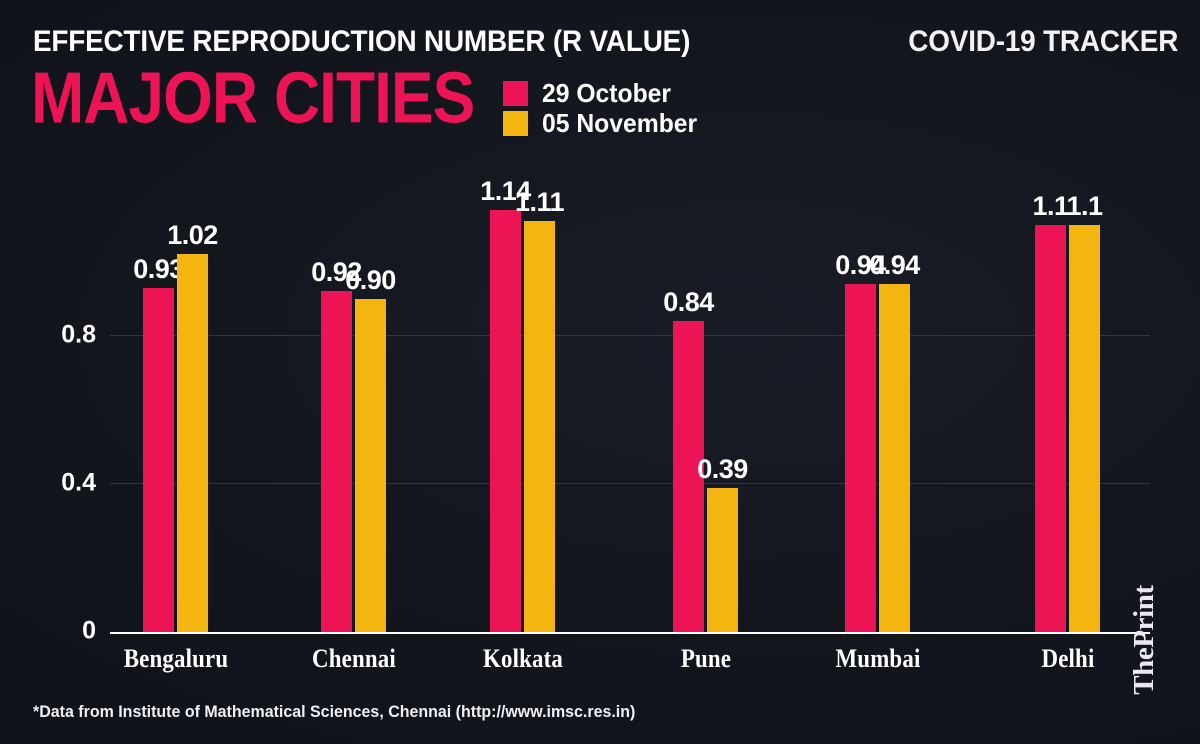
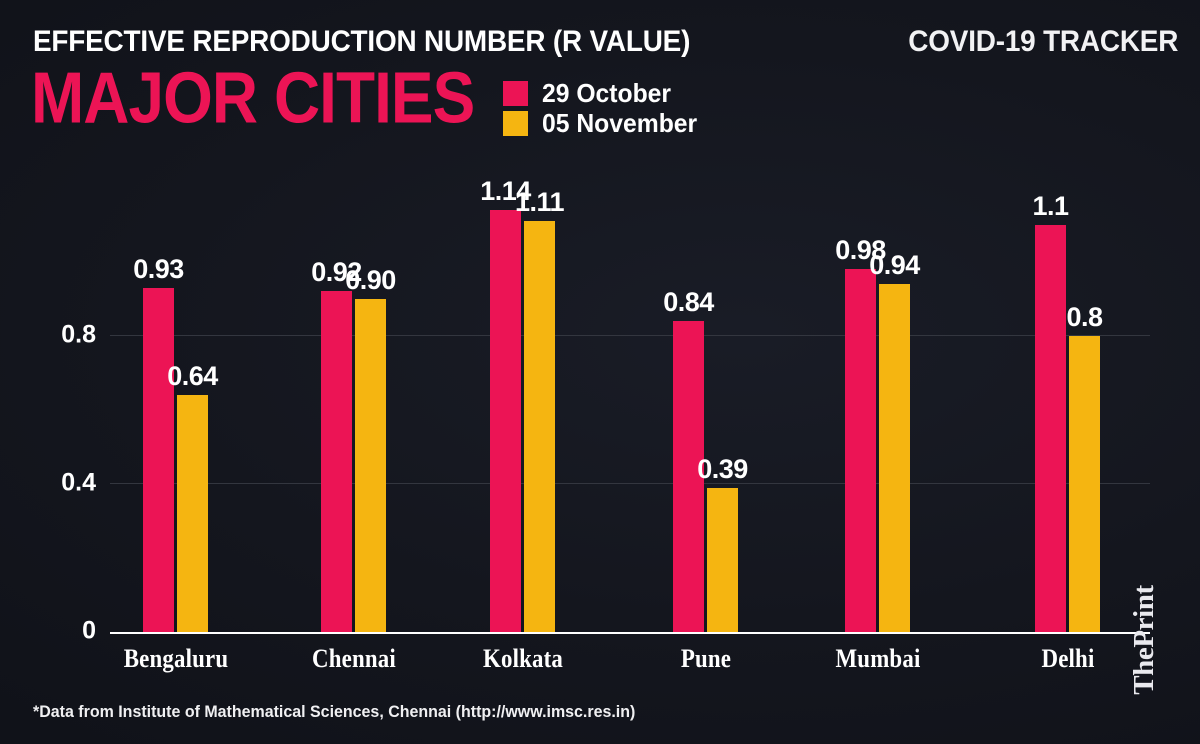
05 November/Bengaluru: 1.02 -> 0.64
29 October/Mumbai: 0.94 -> 0.98
05 November/Delhi: 1.1 -> 0.8
